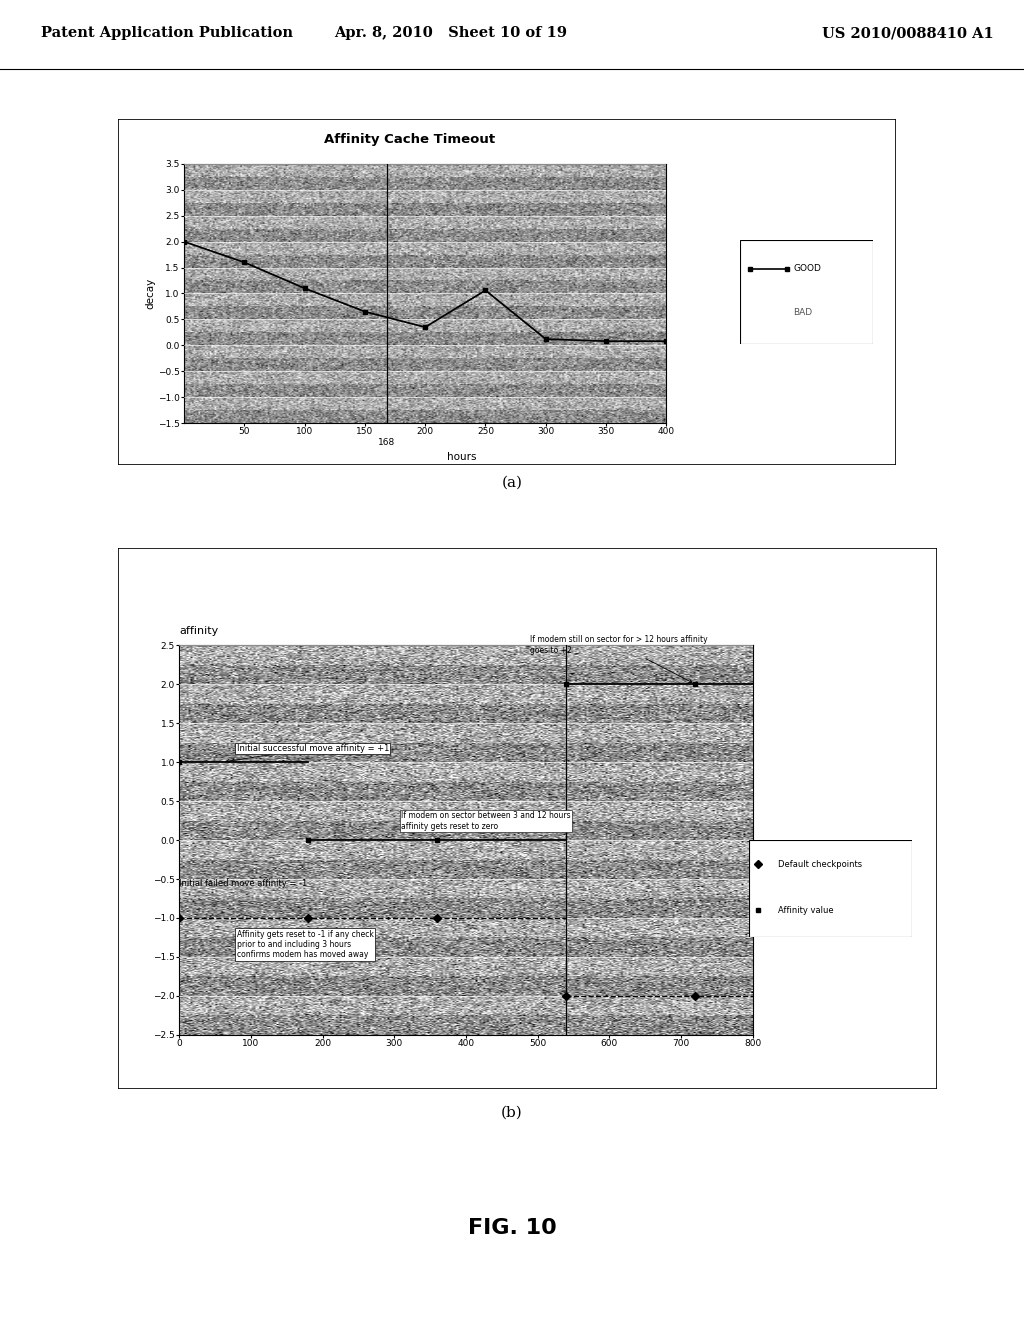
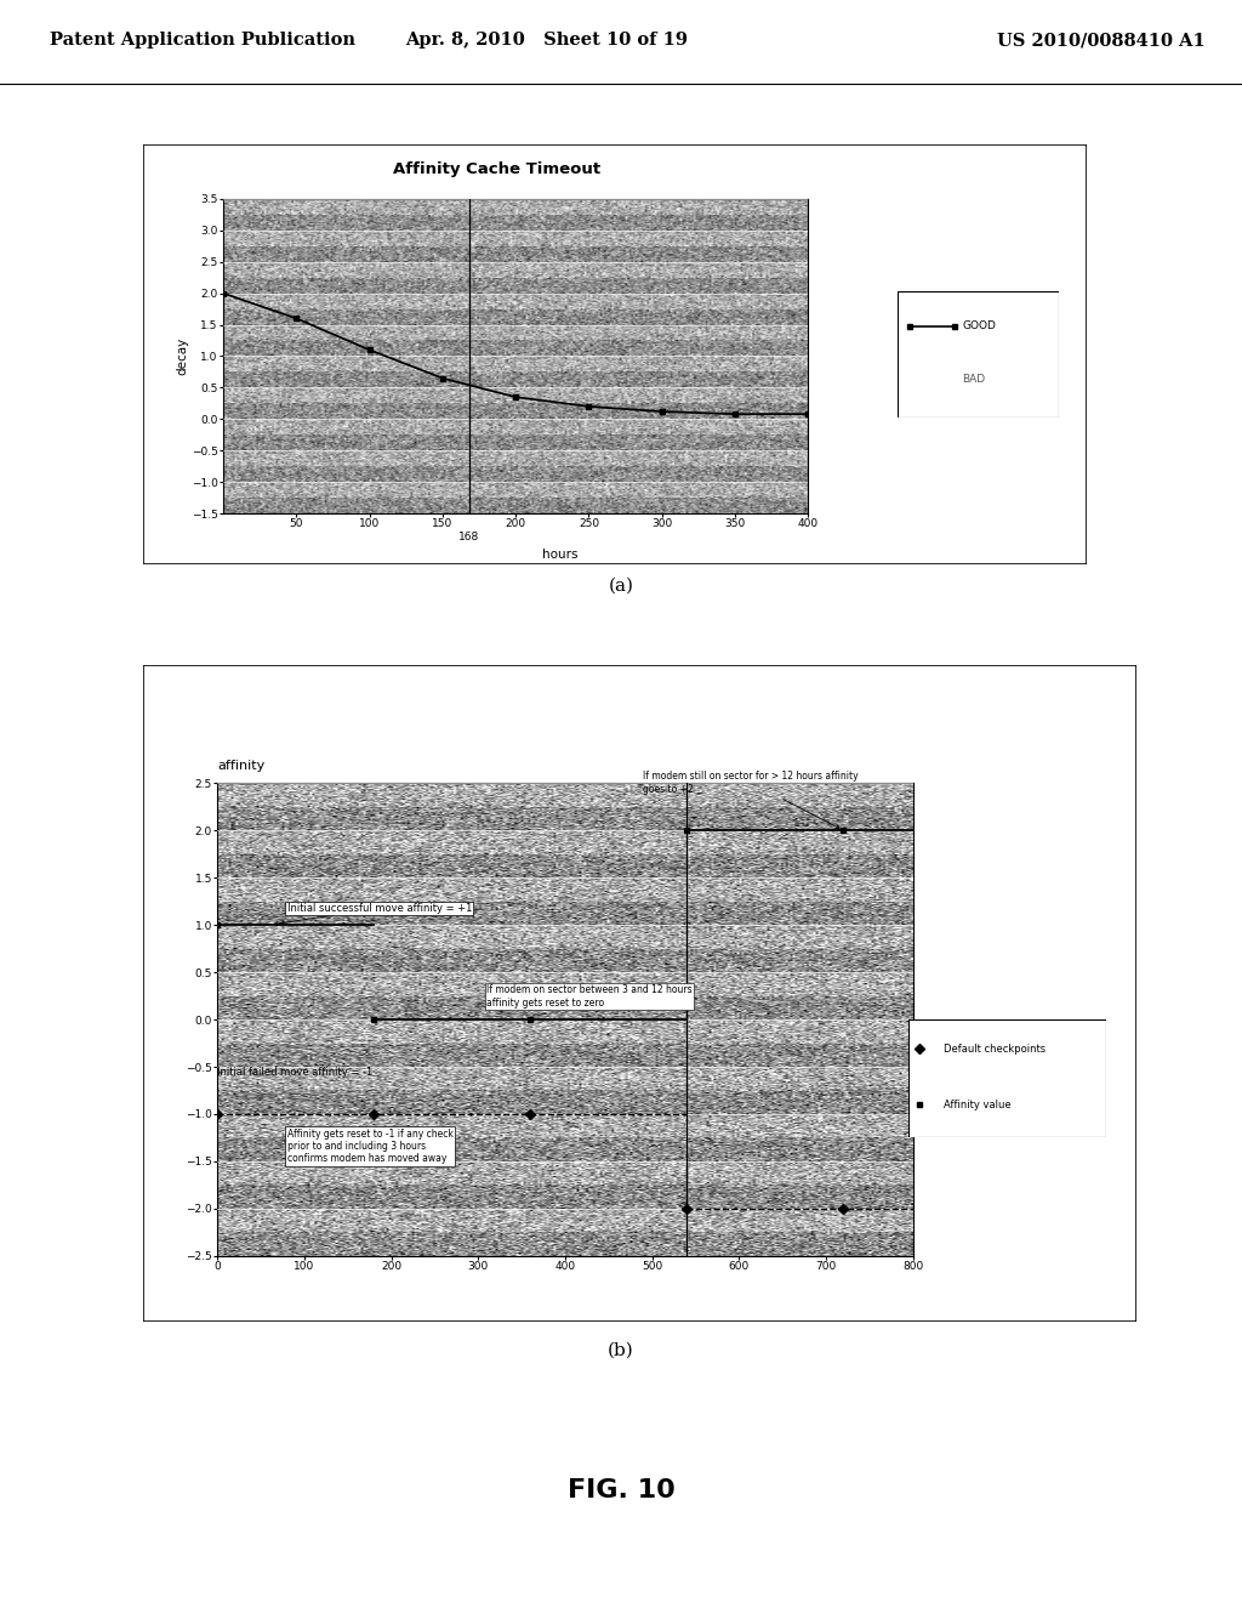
250: 1.06 -> 0.20
